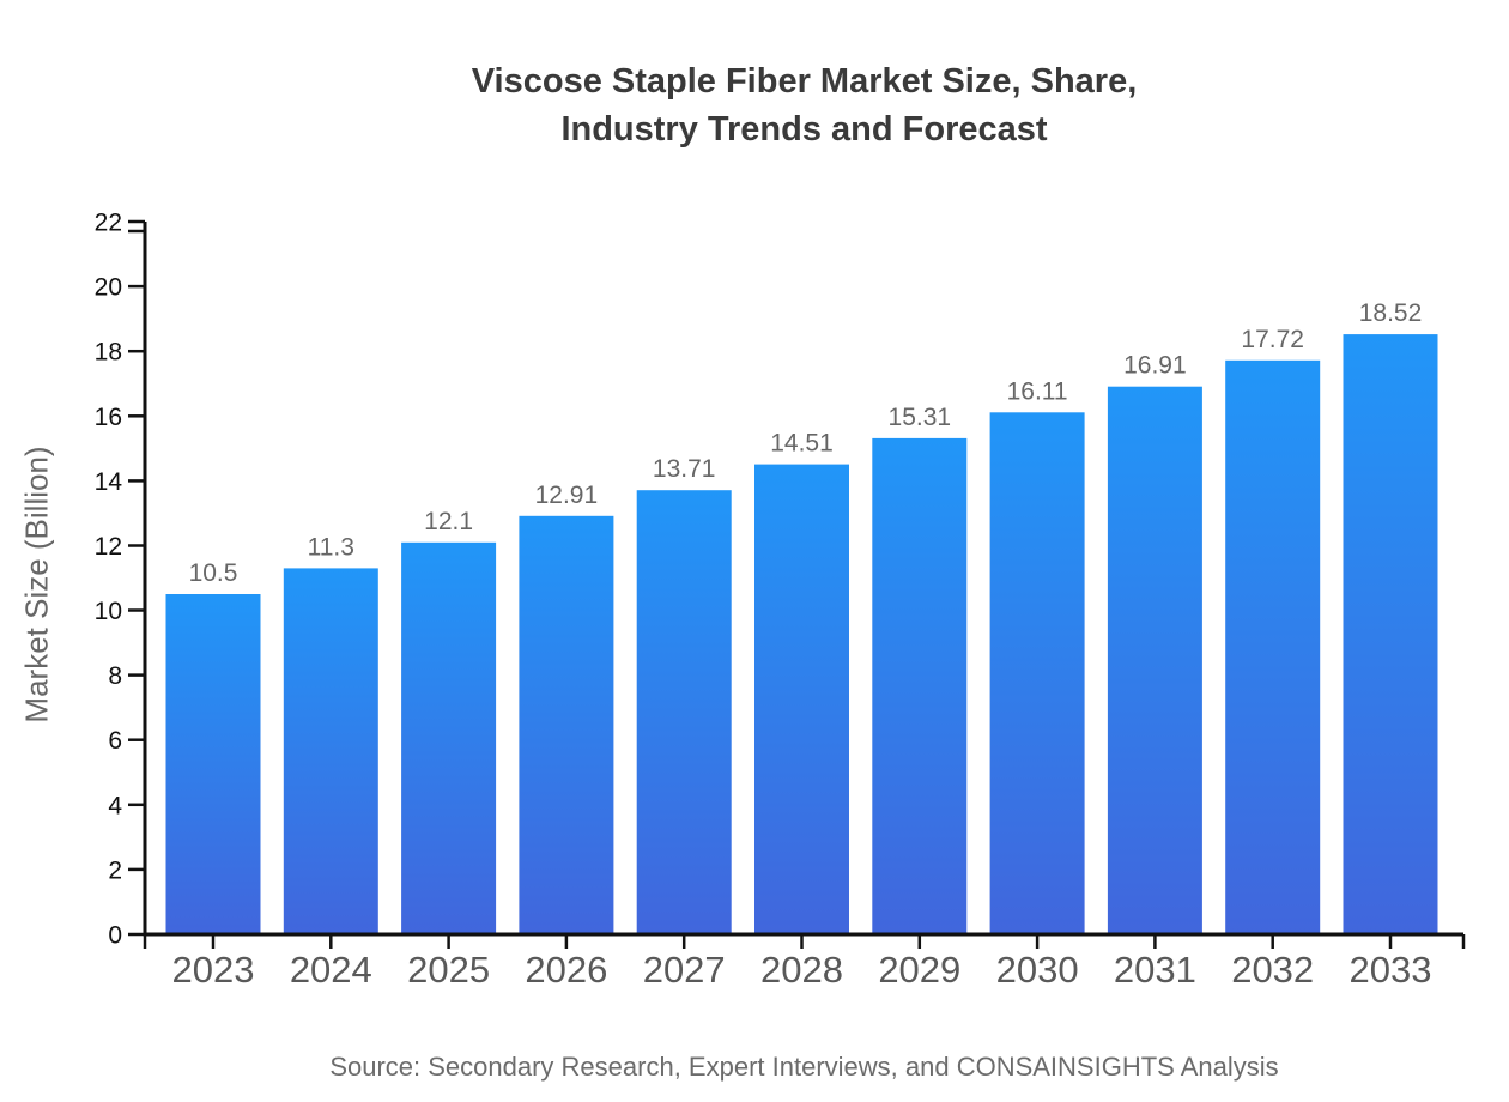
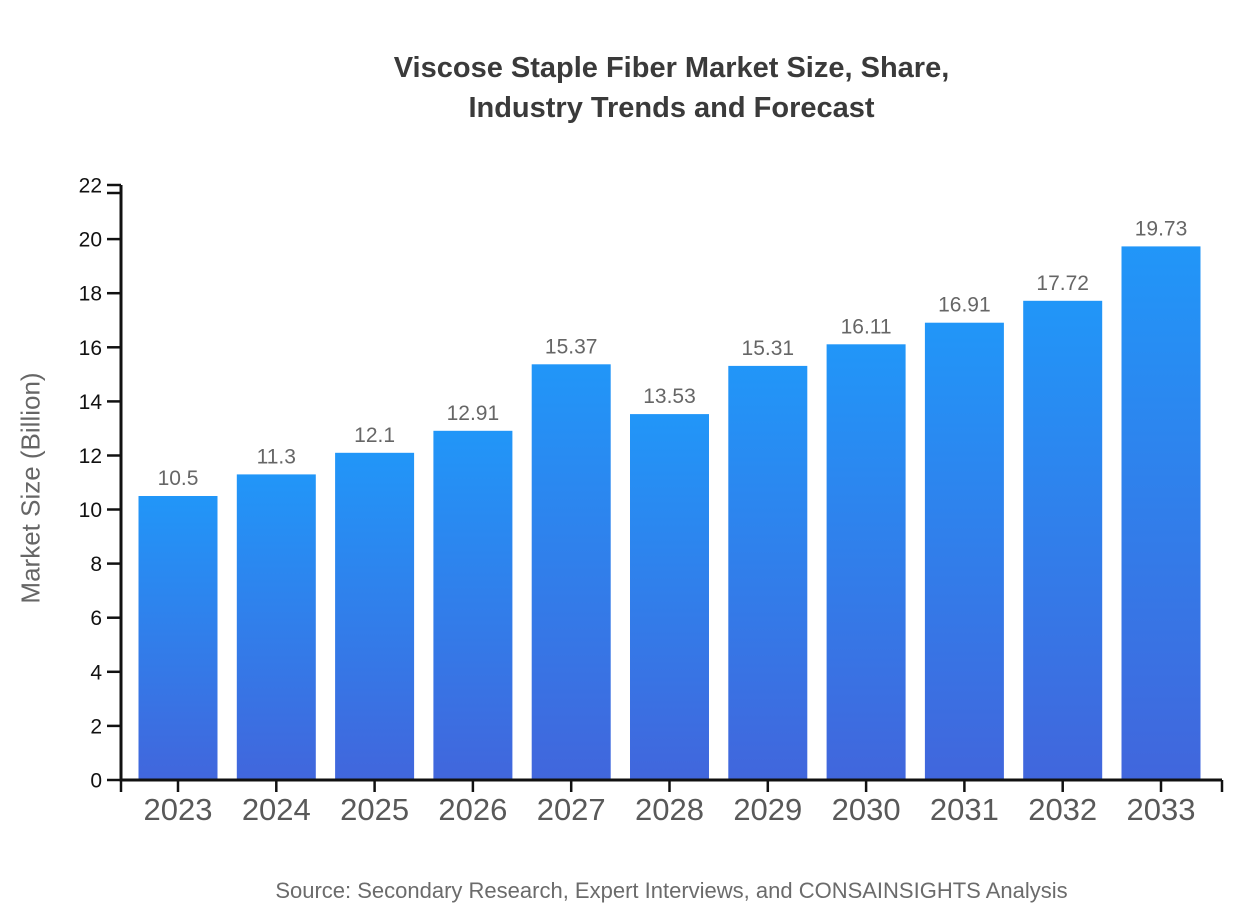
2027: 13.71 -> 15.37
2028: 14.51 -> 13.53
2033: 18.52 -> 19.73
